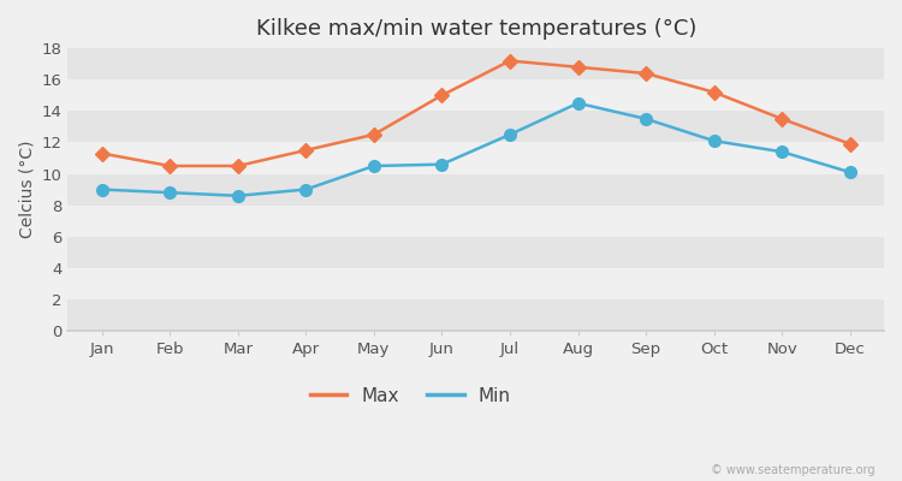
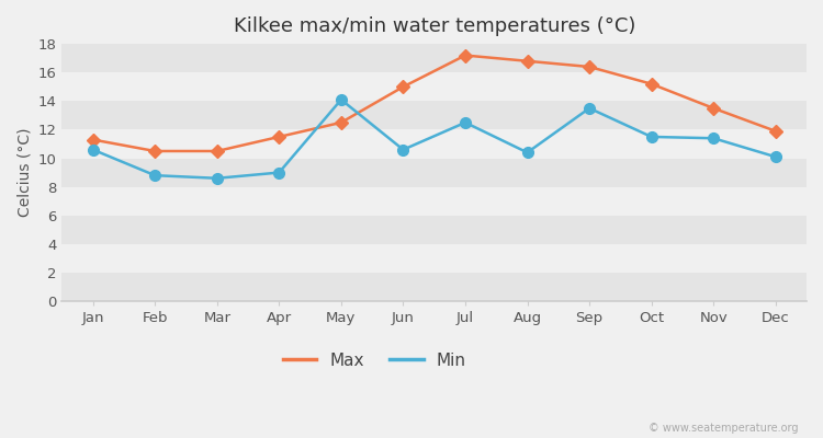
Min/Jan: 9.0 -> 10.6
Min/May: 10.5 -> 14.1
Min/Aug: 14.5 -> 10.4
Min/Oct: 12.1 -> 11.5
